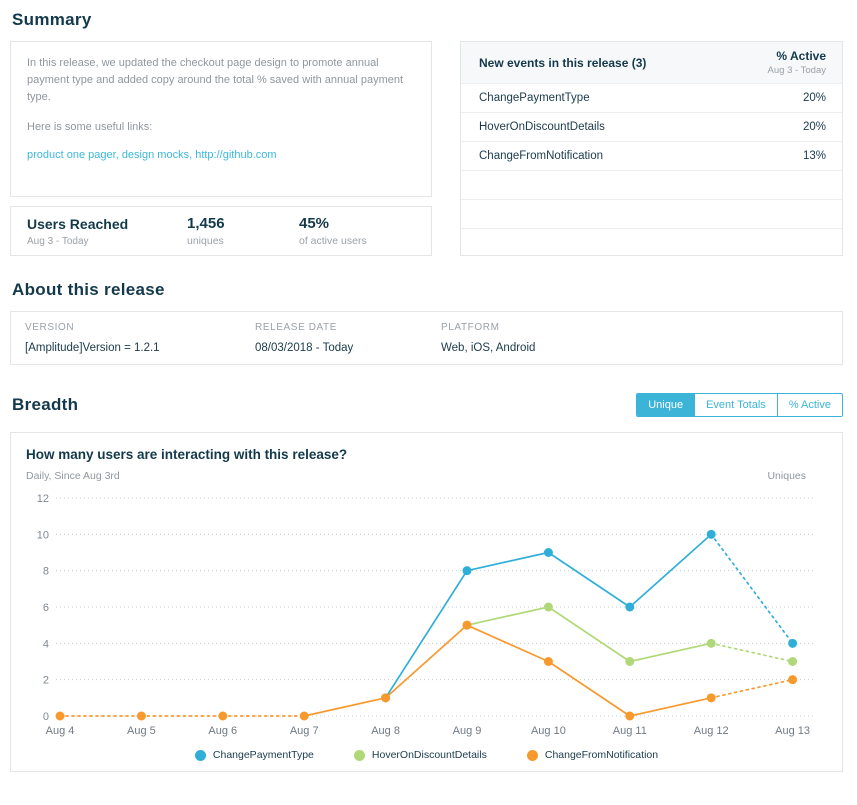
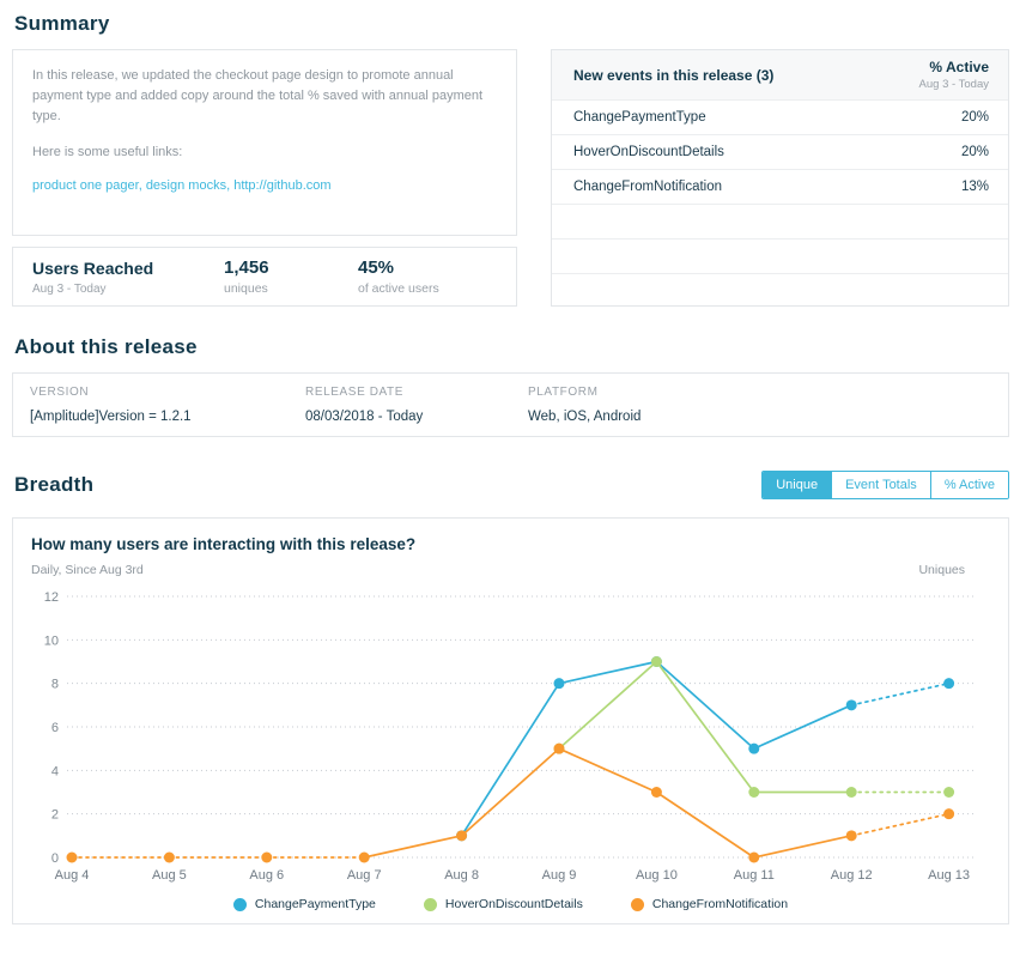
HoverOnDiscountDetails/Aug 10: 6 -> 9
ChangePaymentType/Aug 11: 6 -> 5
ChangePaymentType/Aug 12: 10 -> 7
HoverOnDiscountDetails/Aug 12: 4 -> 3
ChangePaymentType/Aug 13: 4 -> 8
